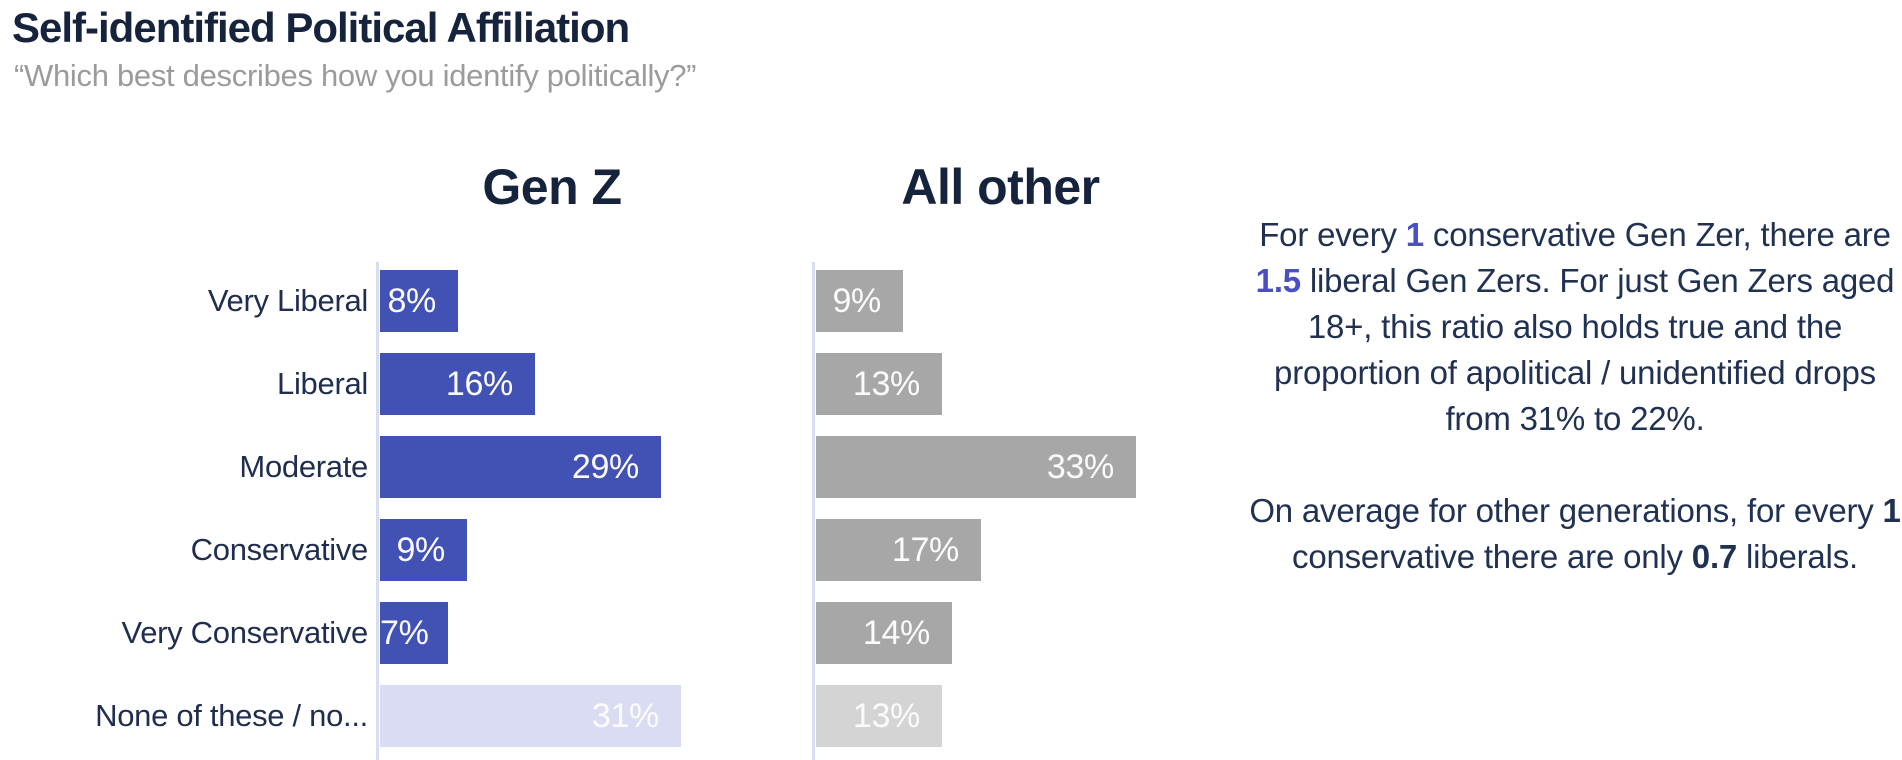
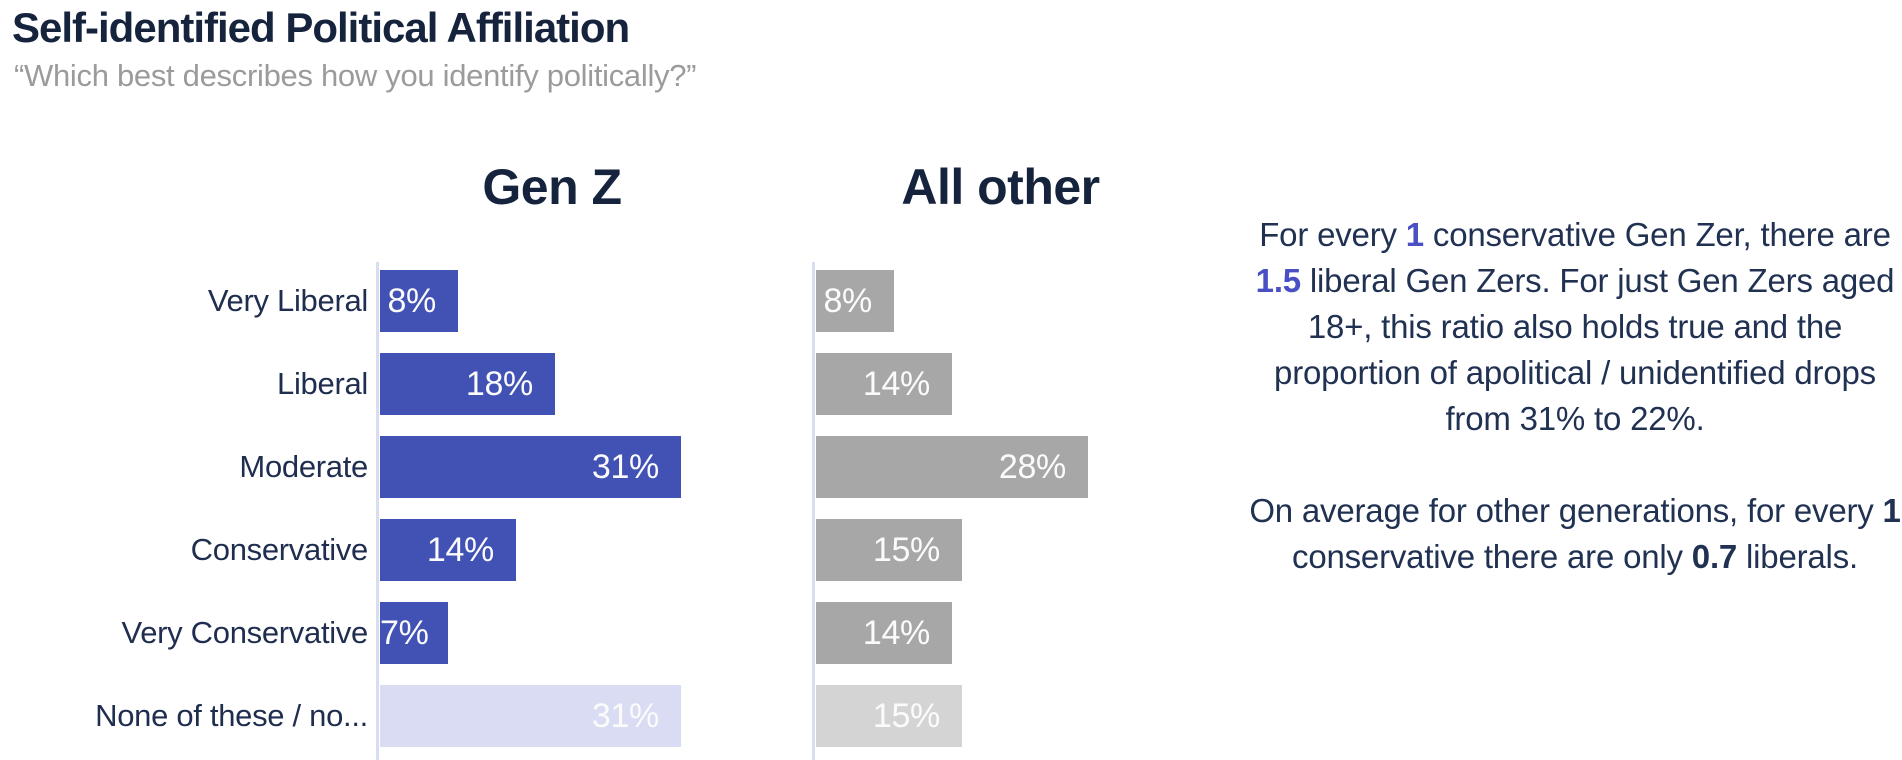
All other/Very Liberal: 9% -> 8%
Gen Z/Liberal: 16% -> 18%
All other/Liberal: 13% -> 14%
Gen Z/Moderate: 29% -> 31%
All other/Moderate: 33% -> 28%
Gen Z/Conservative: 9% -> 14%
All other/Conservative: 17% -> 15%
All other/None of these / no...: 13% -> 15%
